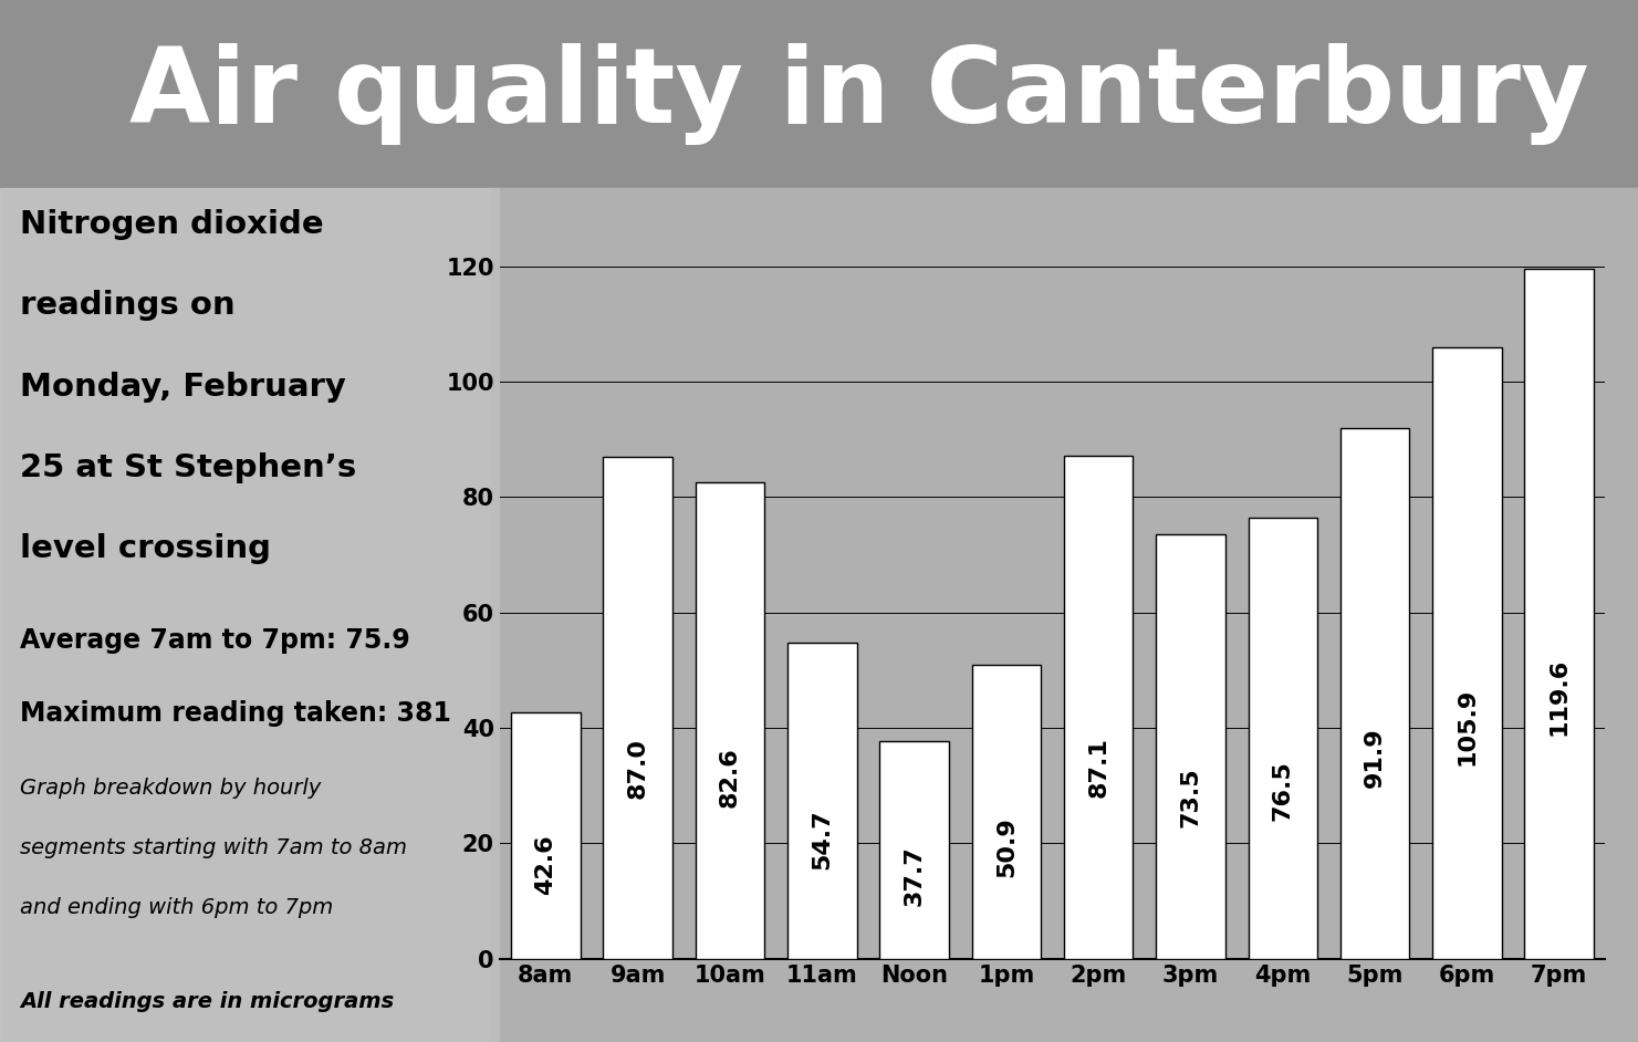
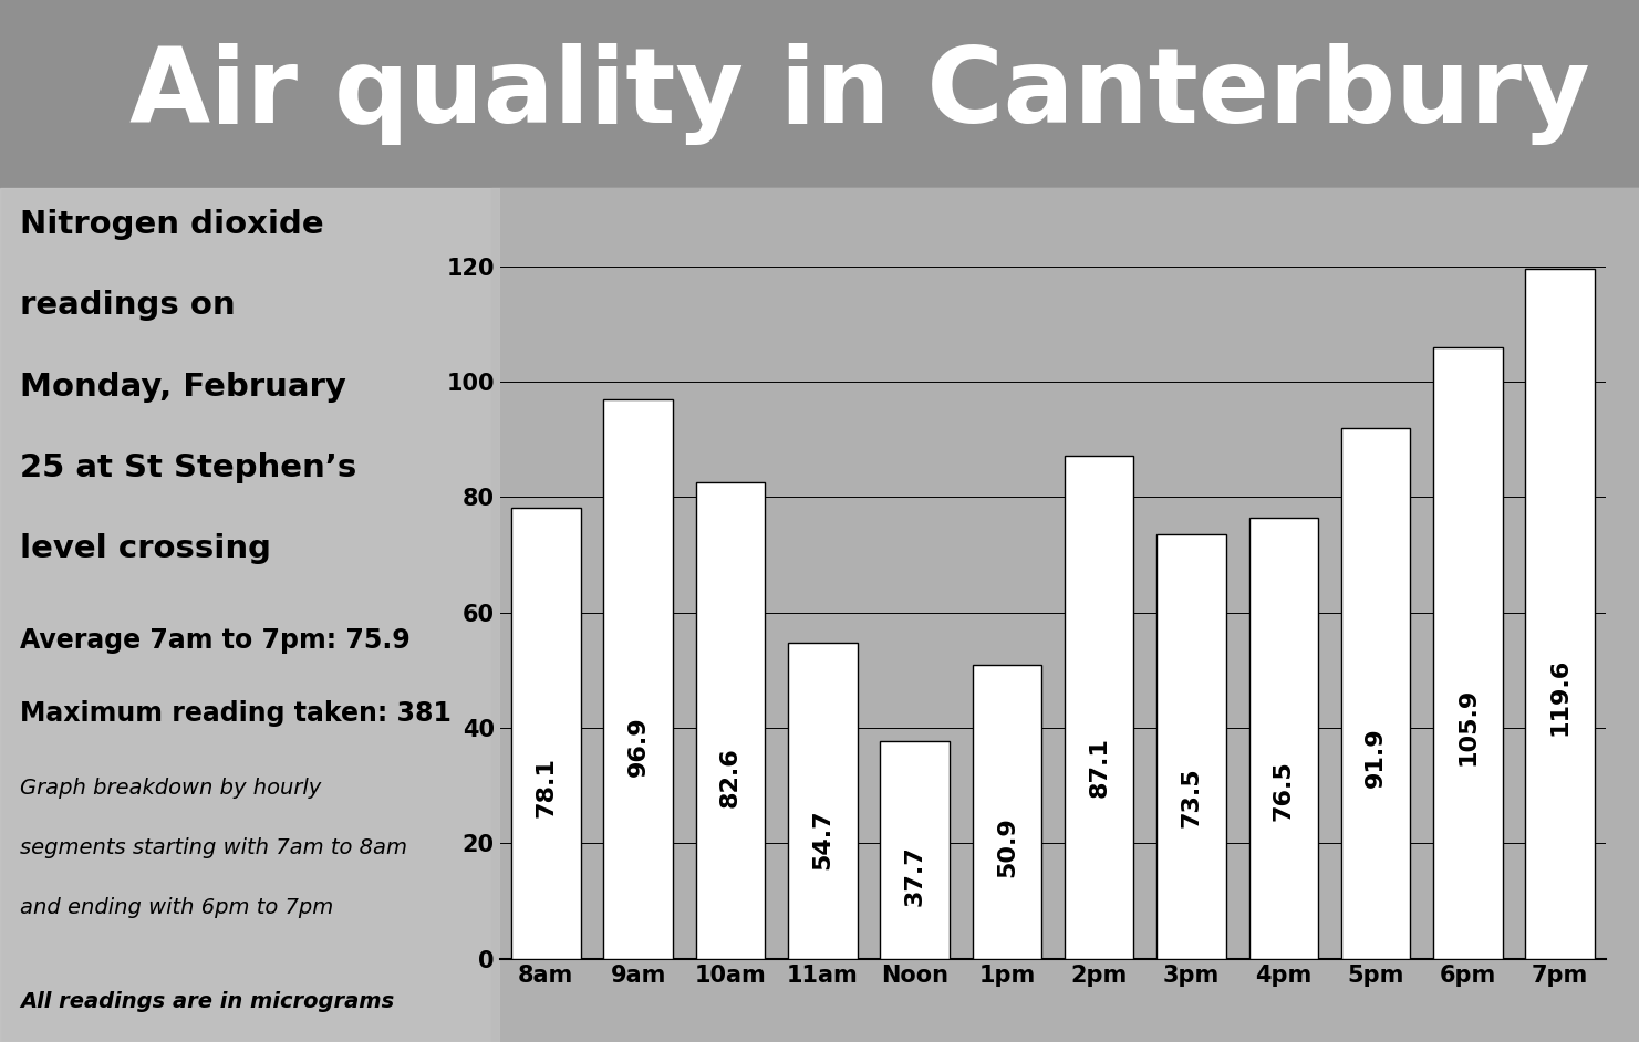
8am: 42.6 -> 78.1
9am: 87.0 -> 96.9
